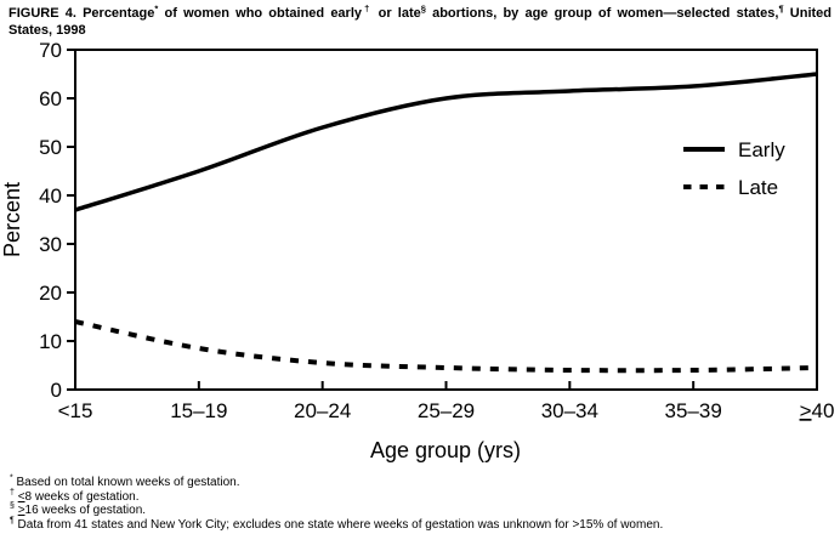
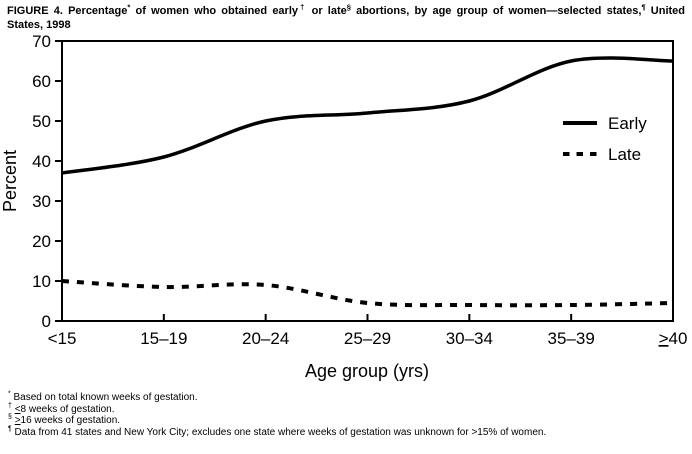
Late/<15: 14 -> 10
Early/15–19: 45 -> 41
Early/20–24: 54 -> 50
Late/20–24: 6 -> 9
Early/25–29: 60 -> 52
Early/30–34: 62 -> 55
Early/35–39: 62 -> 65
